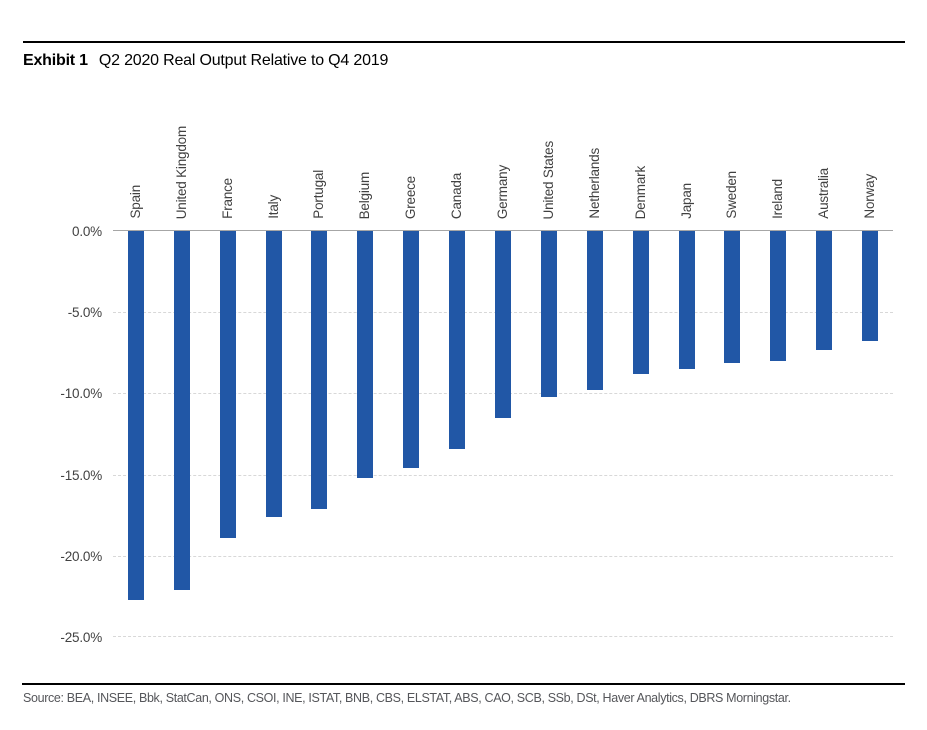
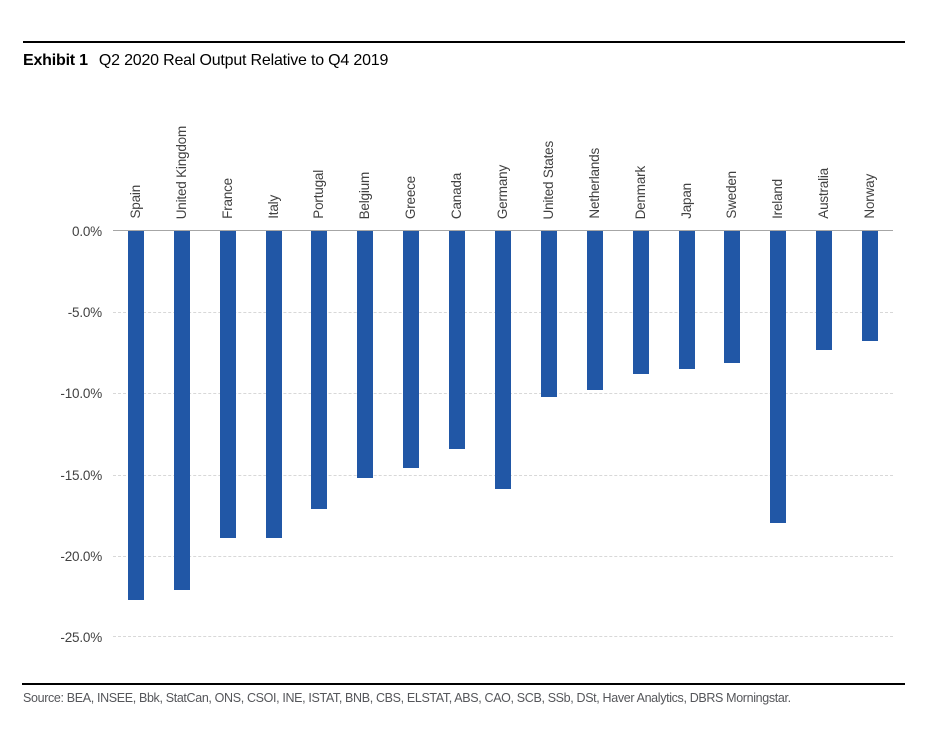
Italy: -17.6% -> -18.9%
Germany: -11.5% -> -15.9%
Ireland: -8.0% -> -18.0%
